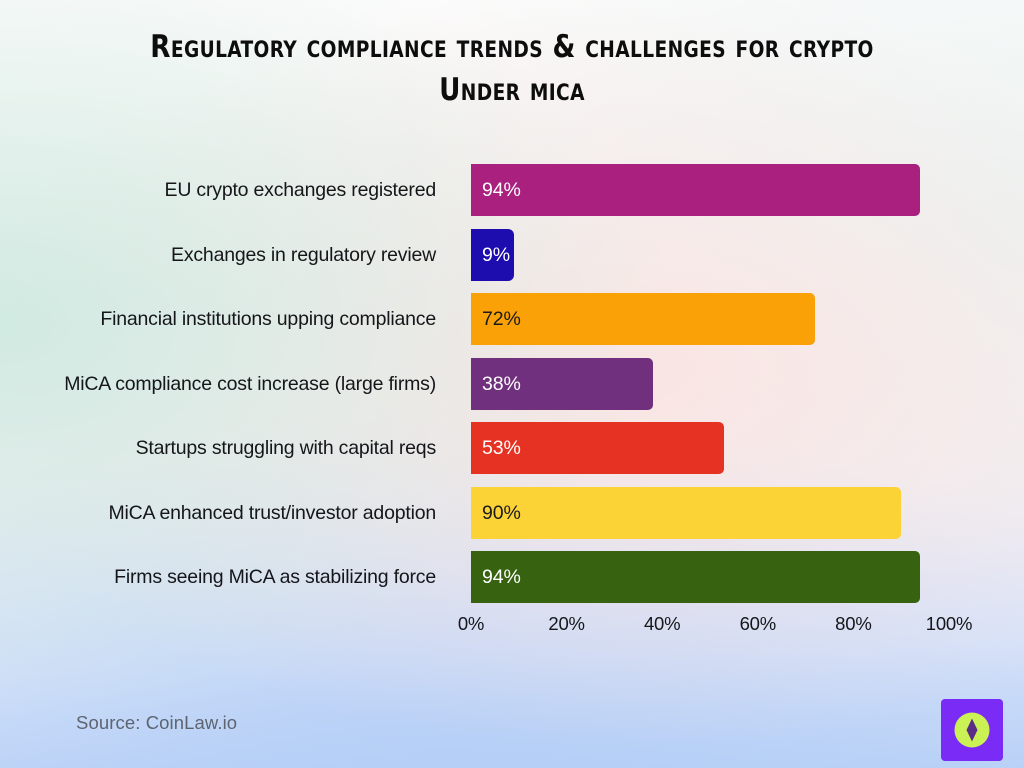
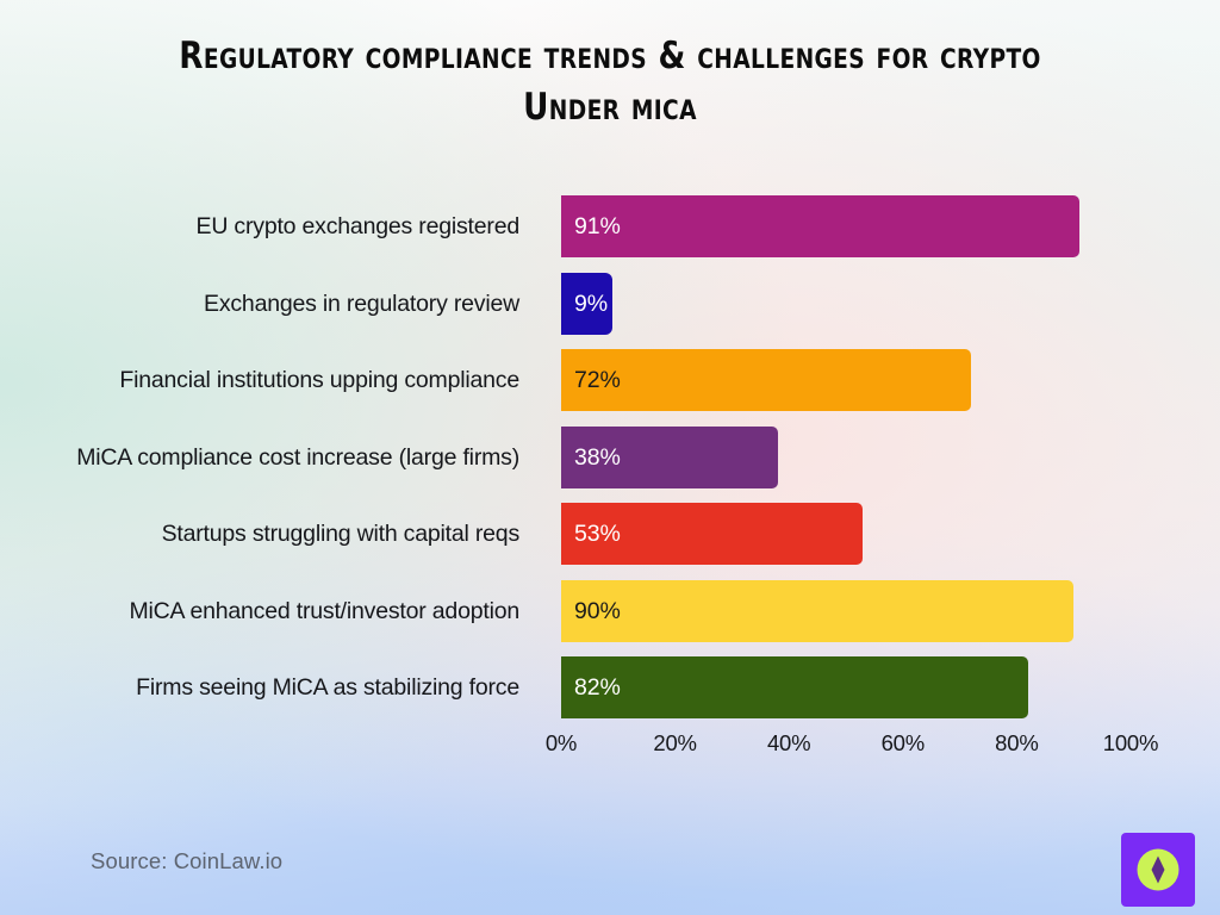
EU crypto exchanges registered: 94% -> 91%
Firms seeing MiCA as stabilizing force: 94% -> 82%
